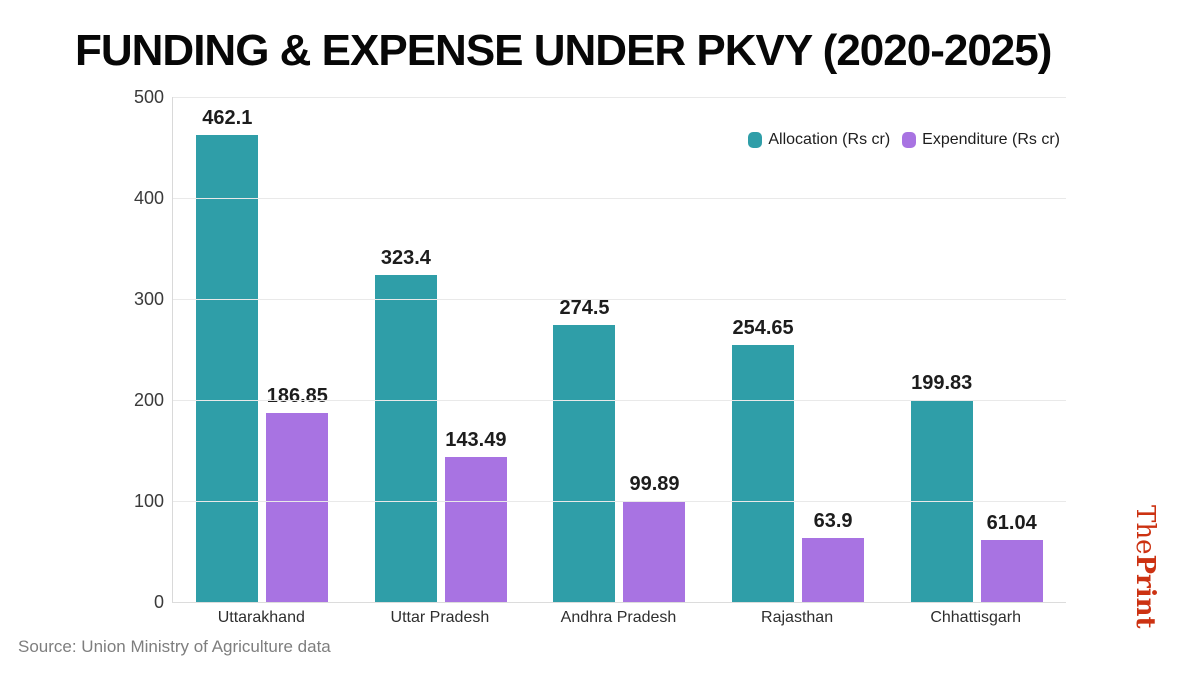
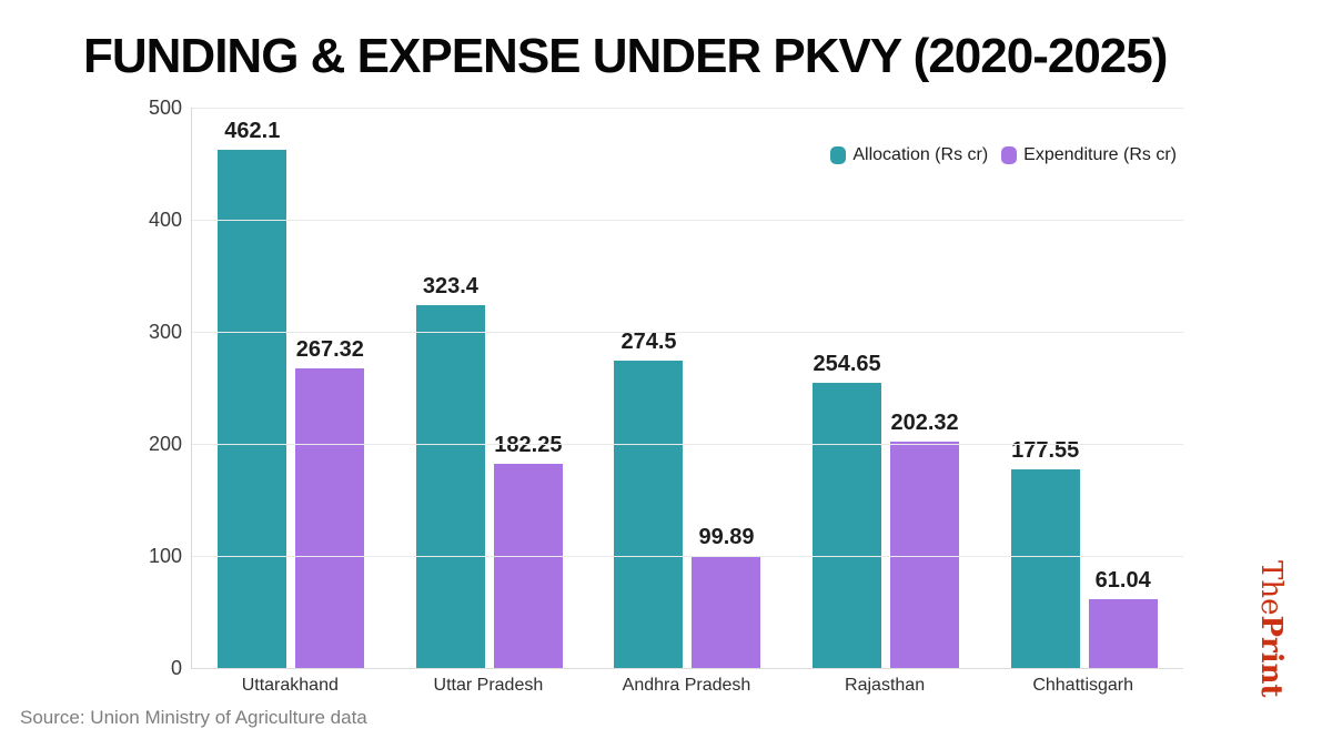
Expenditure (Rs cr)/Uttarakhand: 186.85 -> 267.32
Expenditure (Rs cr)/Uttar Pradesh: 143.49 -> 182.25
Expenditure (Rs cr)/Rajasthan: 63.9 -> 202.32
Allocation (Rs cr)/Chhattisgarh: 199.83 -> 177.55
